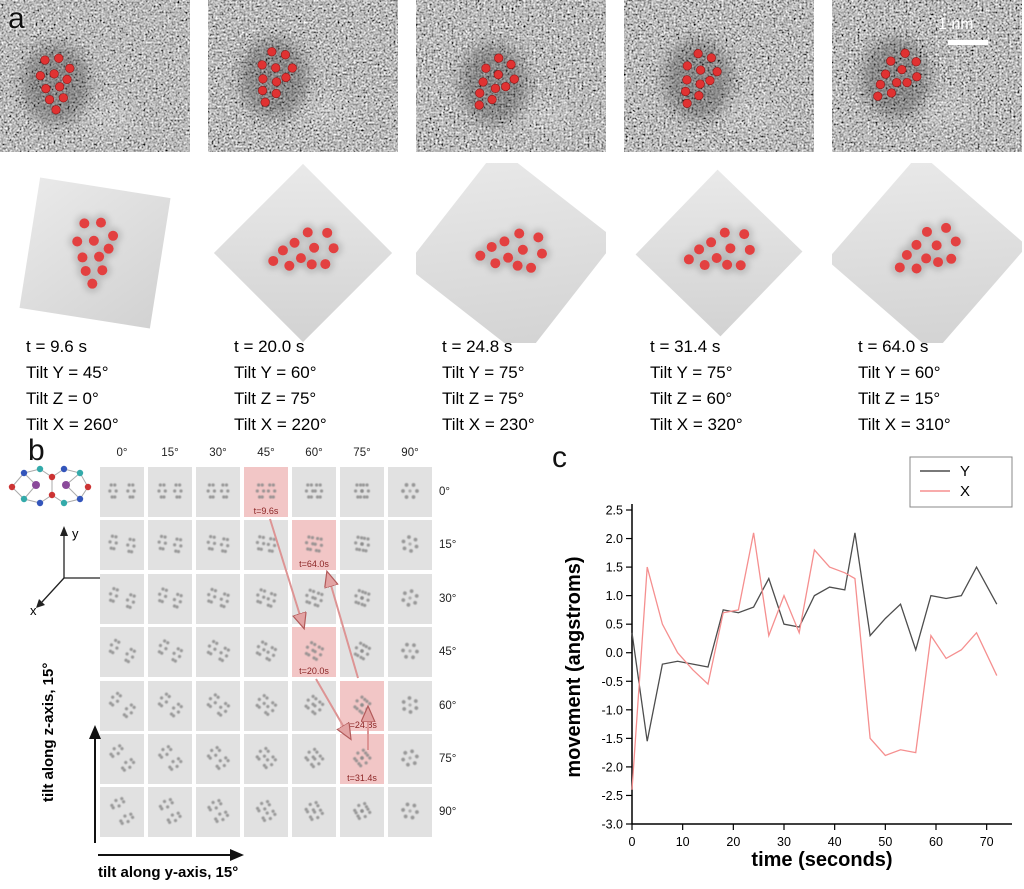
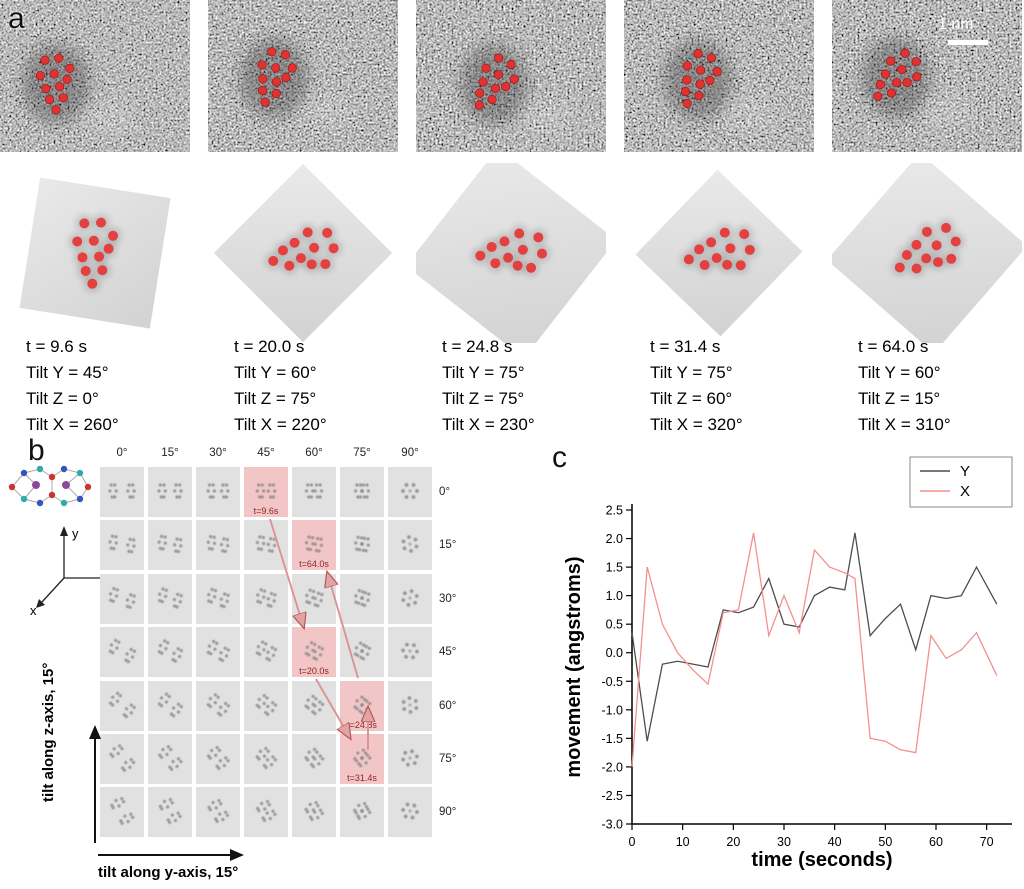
X/0: -2.4 -> -2.0
X/50: -1.8 -> -1.6
